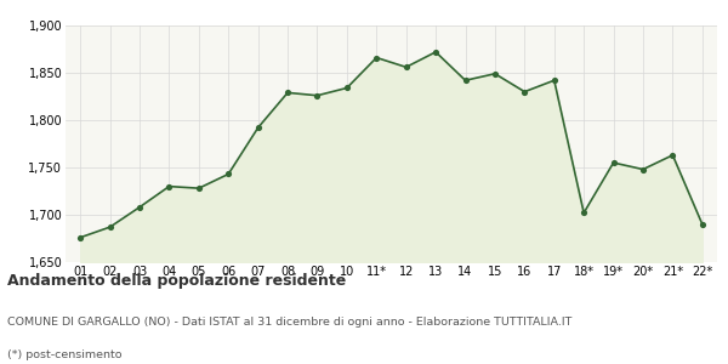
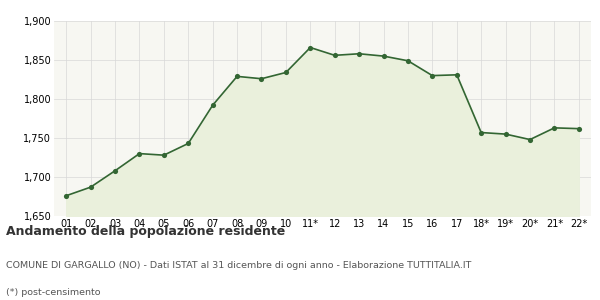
13: 1,872 -> 1,858
14: 1,842 -> 1,855
17: 1,842 -> 1,831
18*: 1,702 -> 1,757
22*: 1,690 -> 1,762
